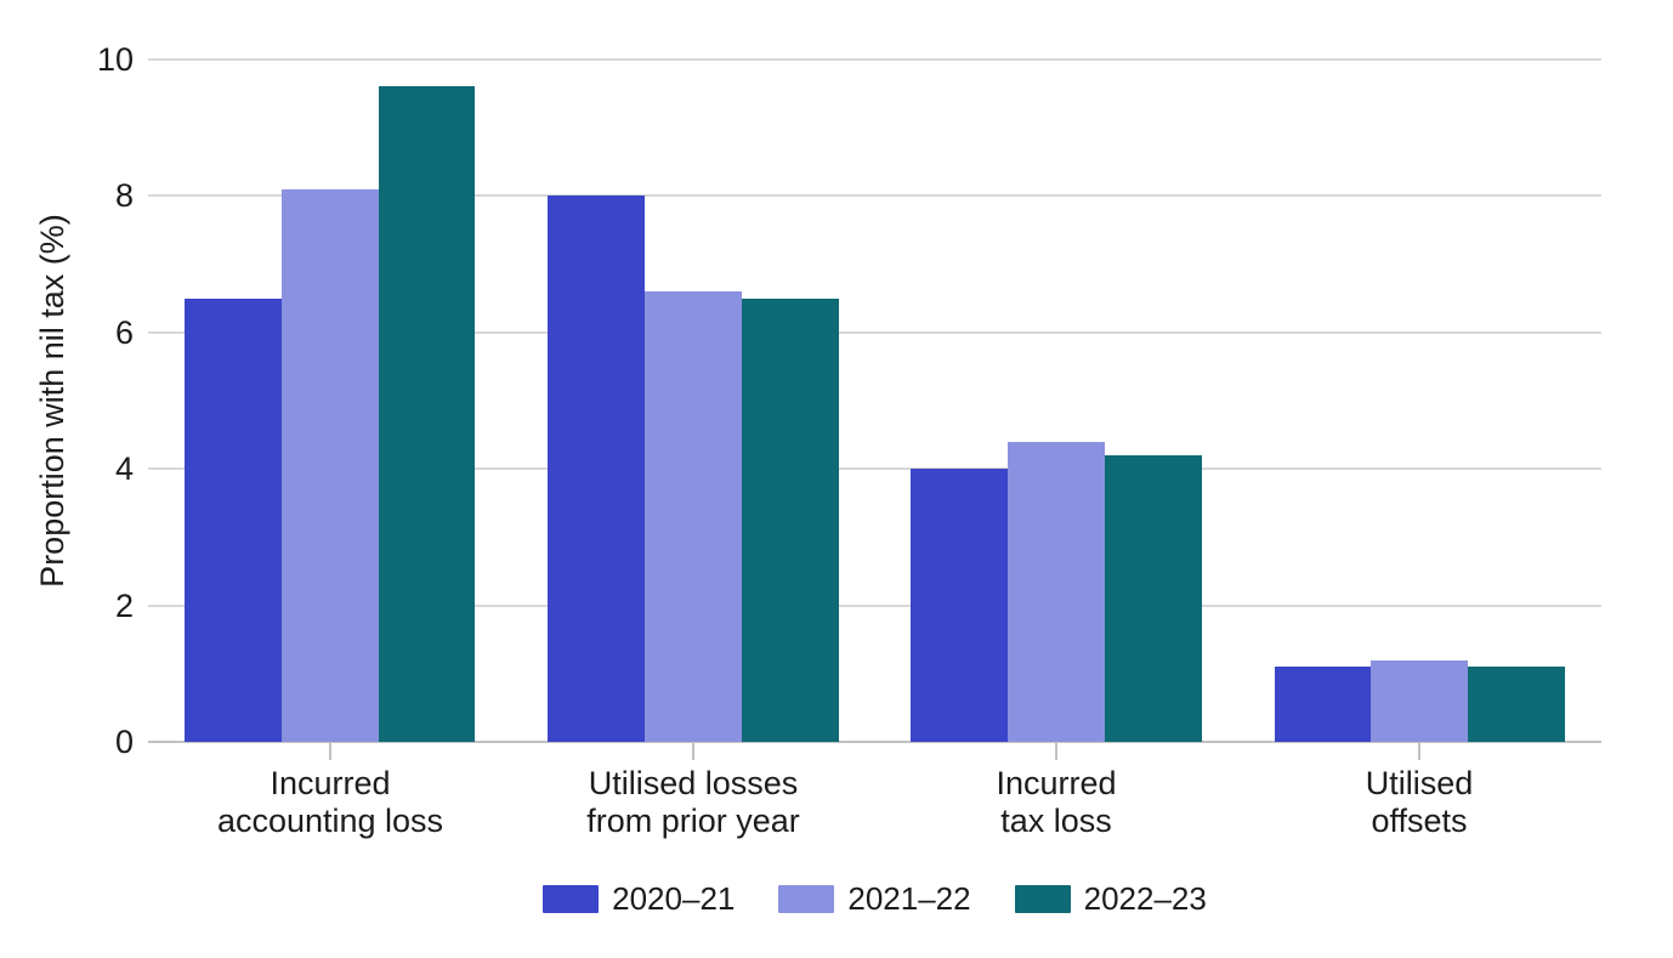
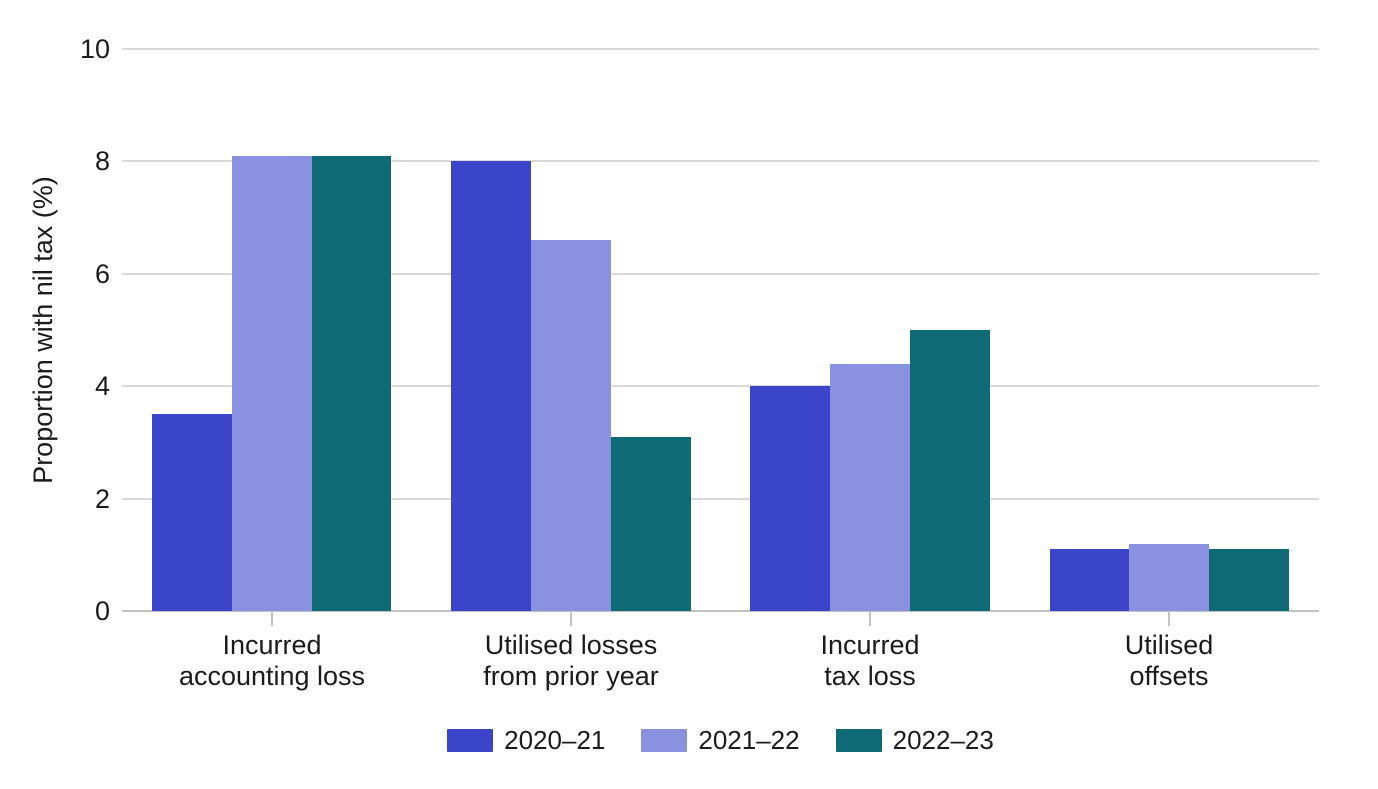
2020–21/Incurred accounting loss: 6.5 -> 3.5
2022–23/Incurred accounting loss: 9.6 -> 8.1
2022–23/Utilised losses from prior year: 6.5 -> 3.1
2022–23/Incurred tax loss: 4.2 -> 5.0
